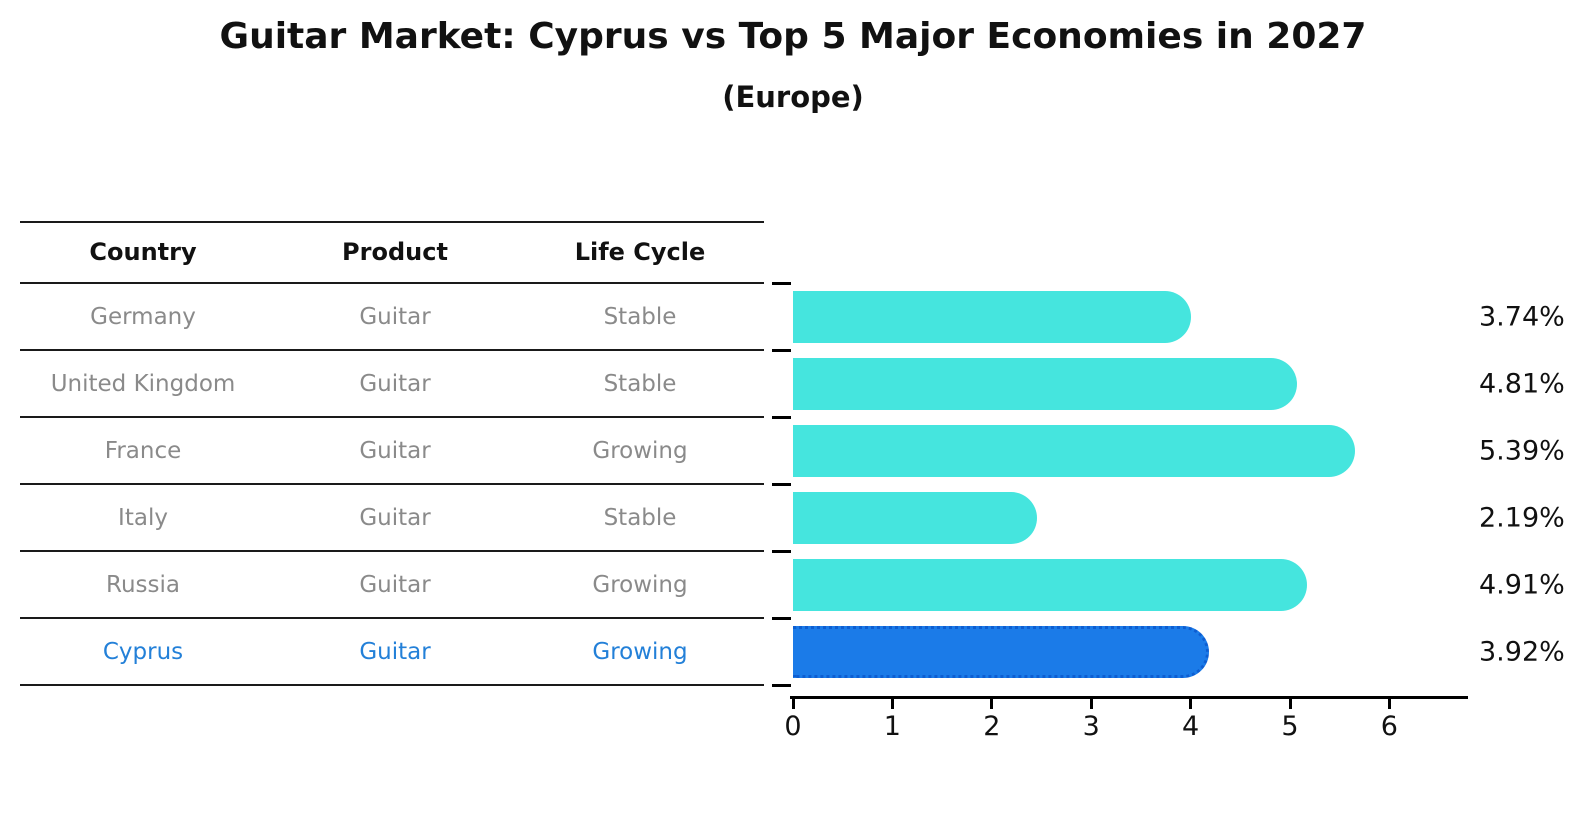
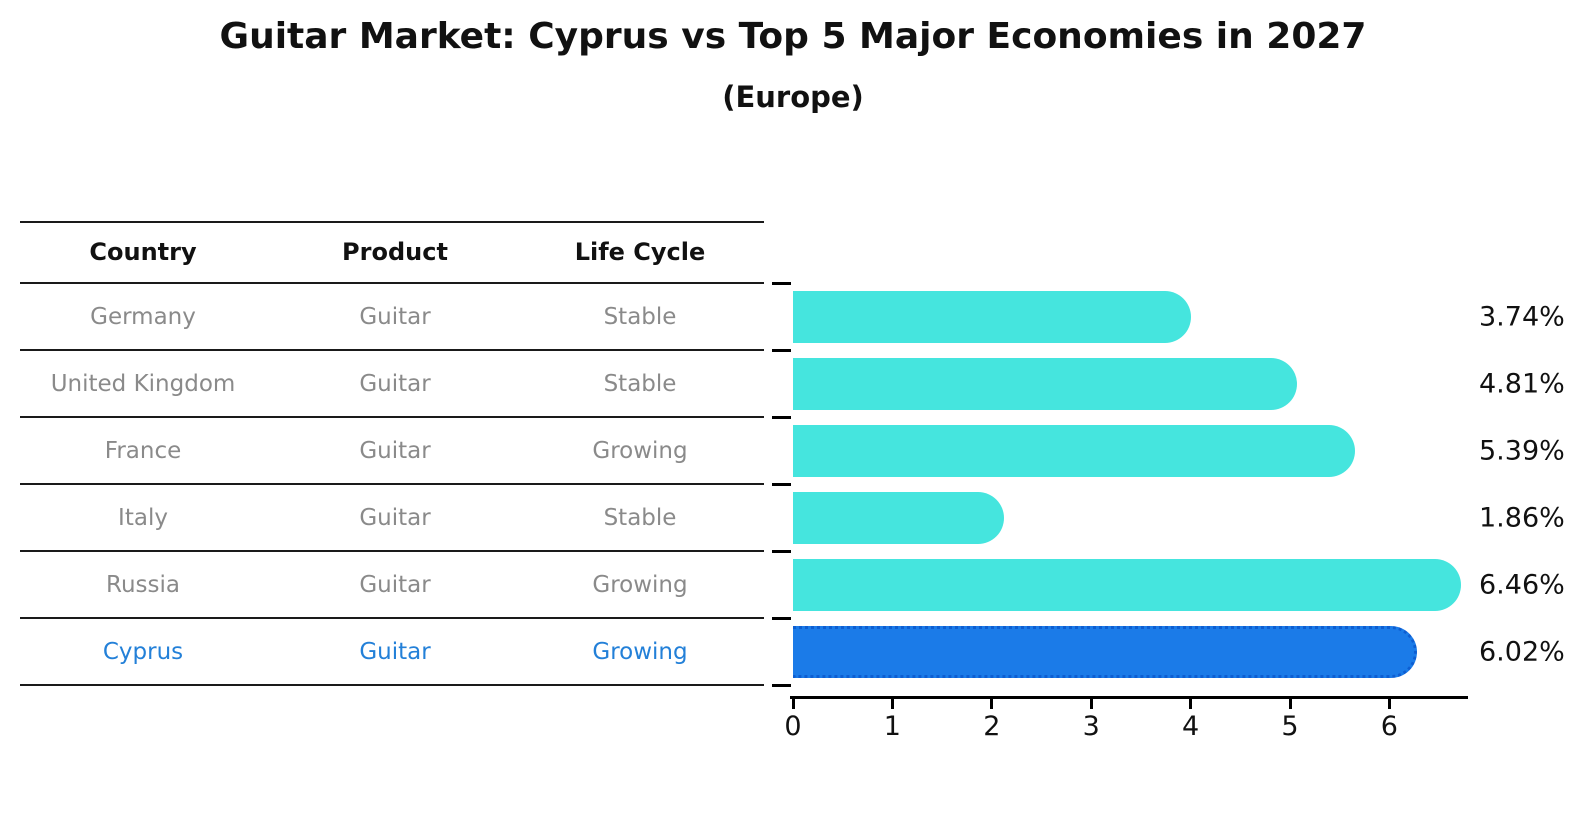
Italy: 2.19% -> 1.86%
Russia: 4.91% -> 6.46%
Cyprus: 3.92% -> 6.02%
